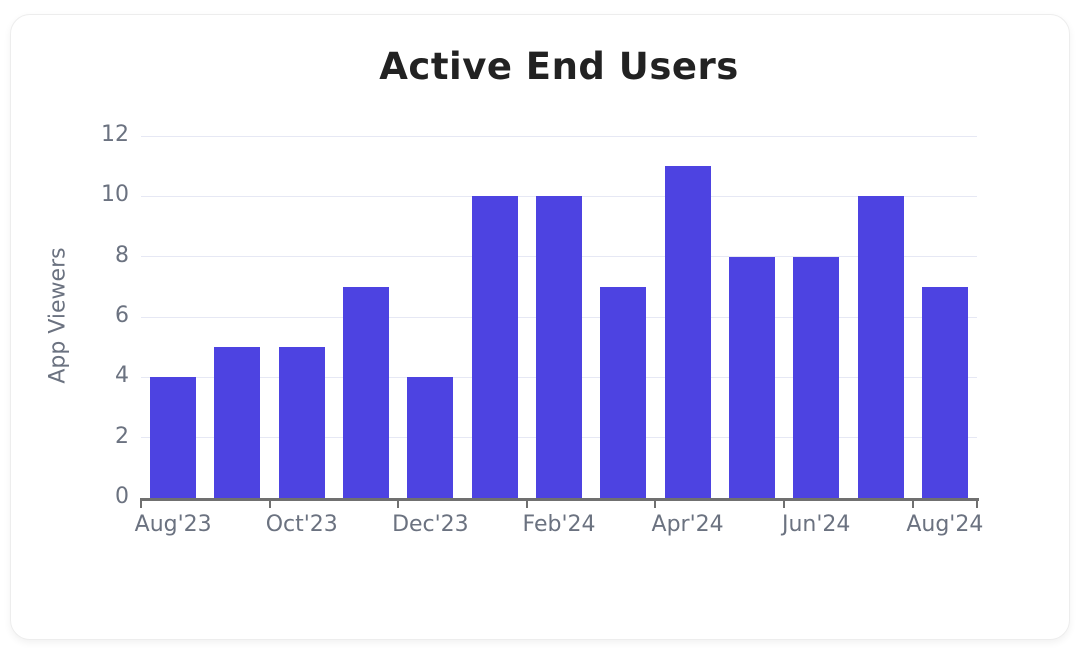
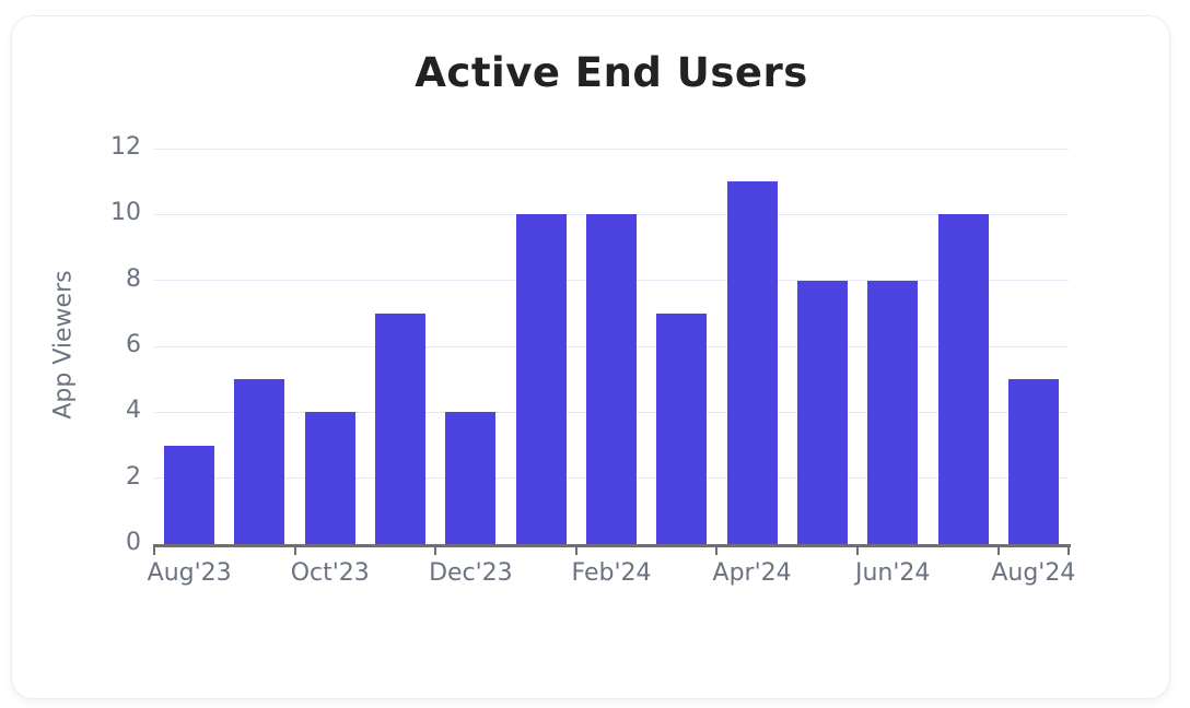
Aug'23: 4 -> 3
Oct'23: 5 -> 4
Aug'24: 7 -> 5
